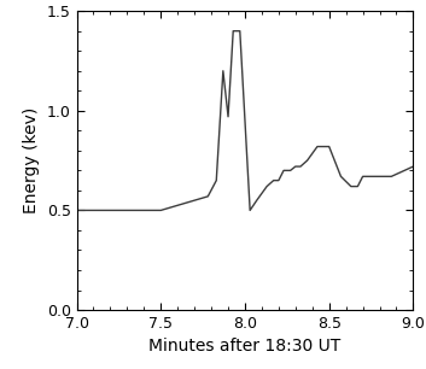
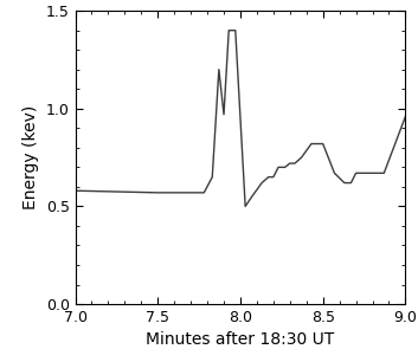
7.0: 0.50 -> 0.58
7.5: 0.50 -> 0.57
9.0: 0.72 -> 0.96
